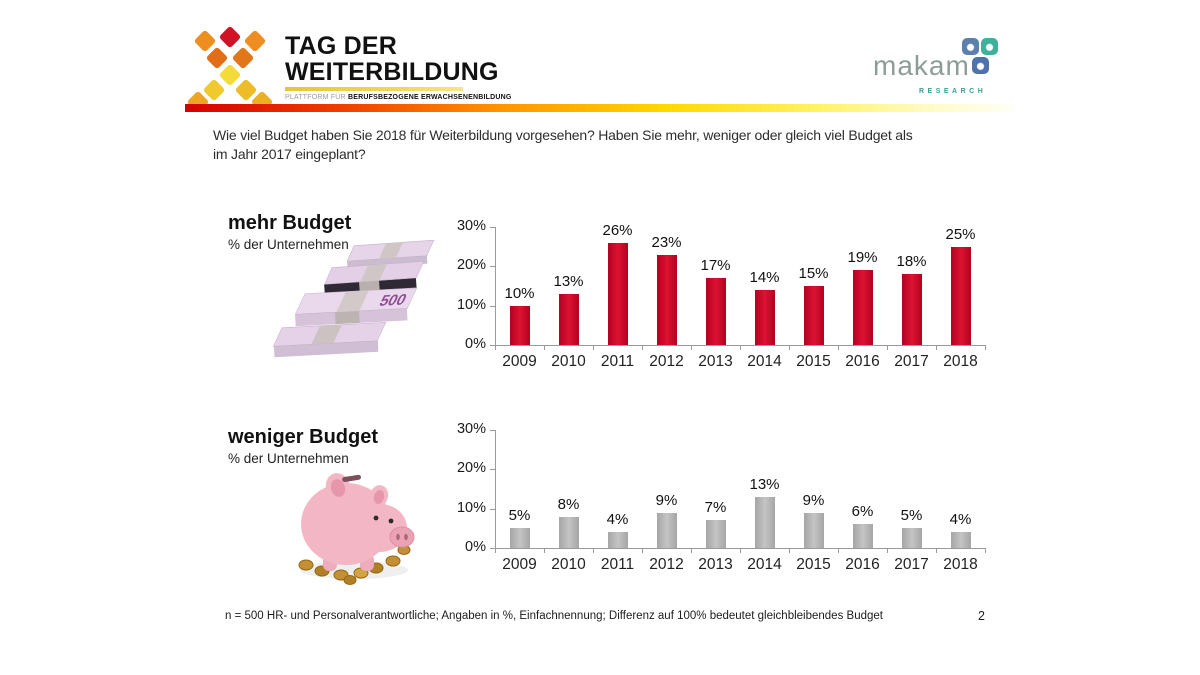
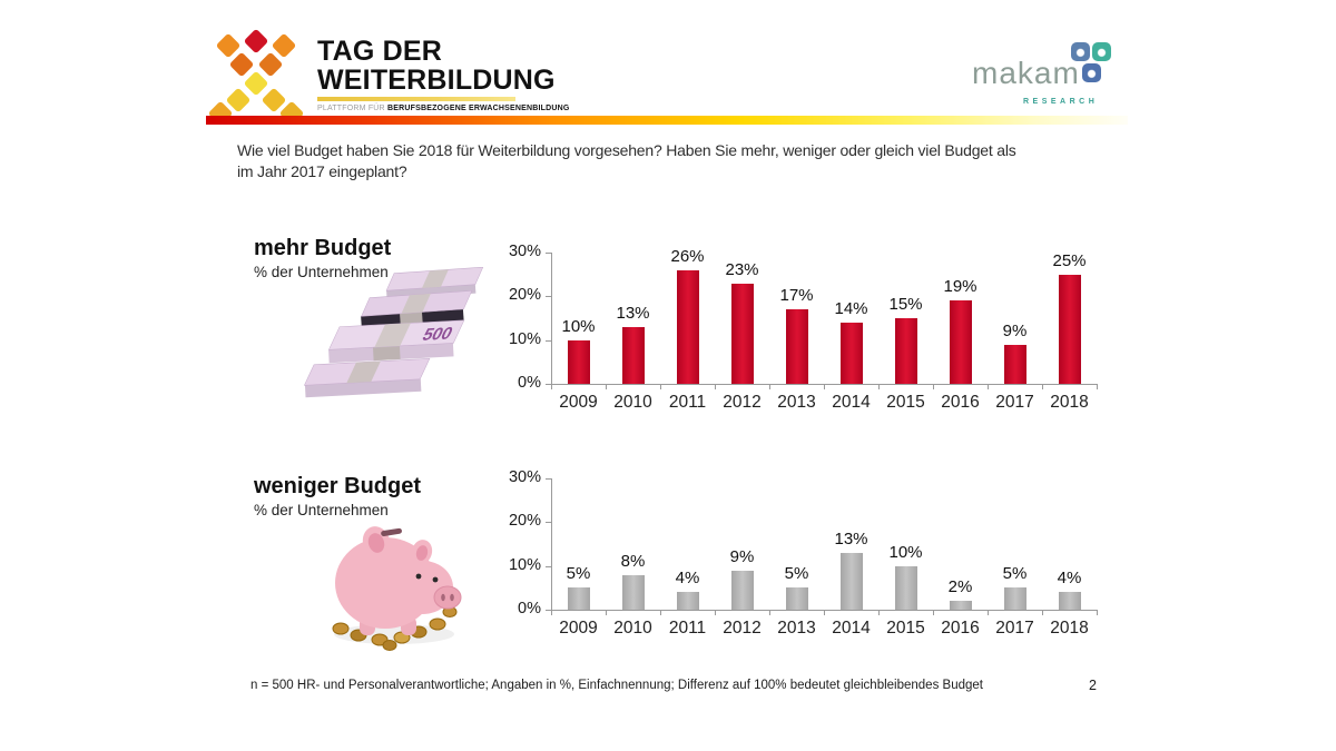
mehr Budget/2017: 18% -> 9%
weniger Budget/2013: 7% -> 5%
weniger Budget/2015: 9% -> 10%
weniger Budget/2016: 6% -> 2%
